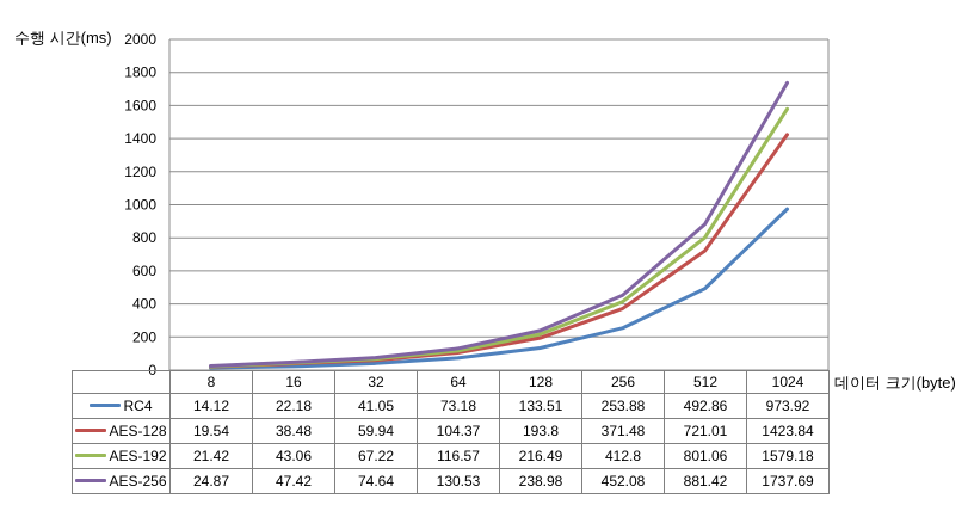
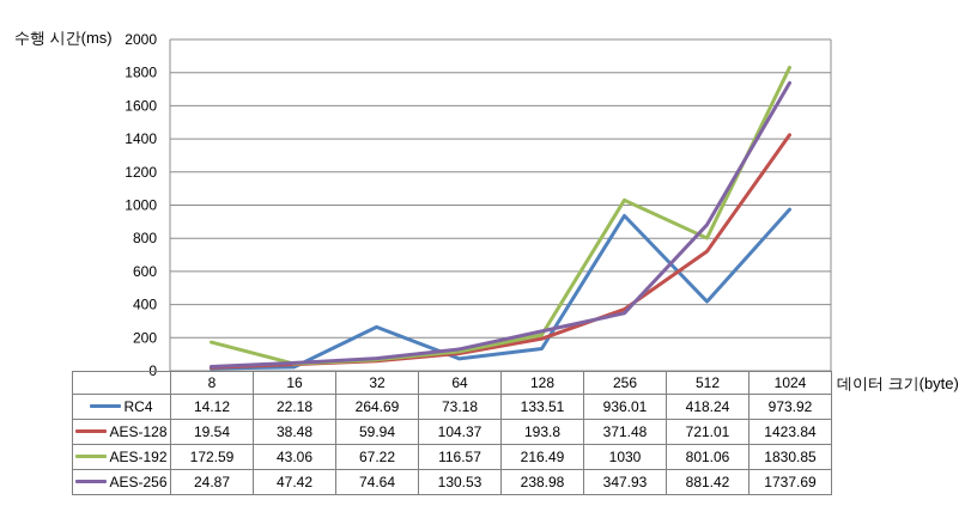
AES-192/8: 21.42 -> 172.59
RC4/32: 41.05 -> 264.69
RC4/256: 253.88 -> 936.01
AES-192/256: 412.8 -> 1030
AES-256/256: 452.08 -> 347.93
RC4/512: 492.86 -> 418.24
AES-192/1024: 1579.18 -> 1830.85
